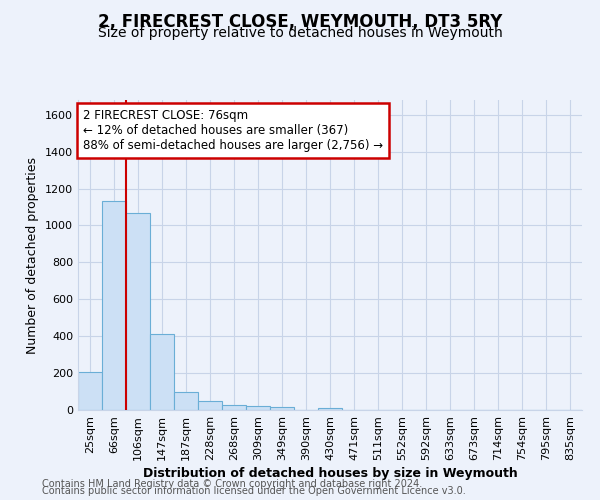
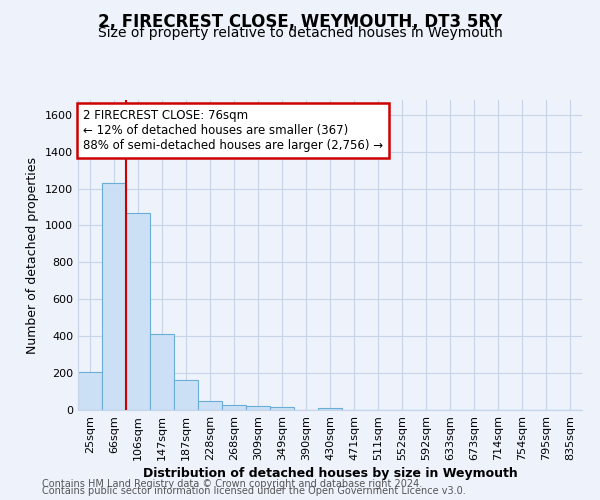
66sqm: 1130 -> 1230
187sqm: 100 -> 160
